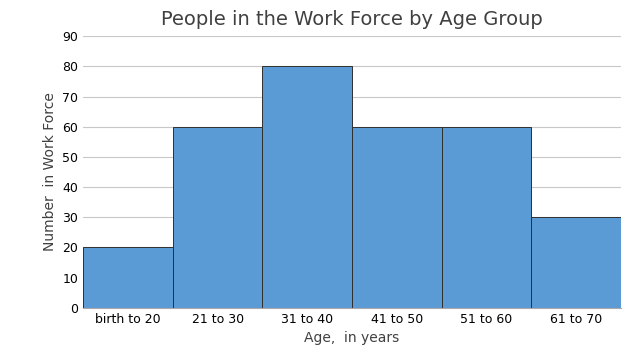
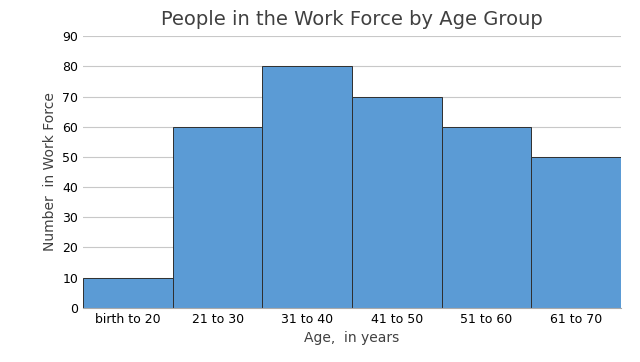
birth to 20: 20 -> 10
41 to 50: 60 -> 70
61 to 70: 30 -> 50
